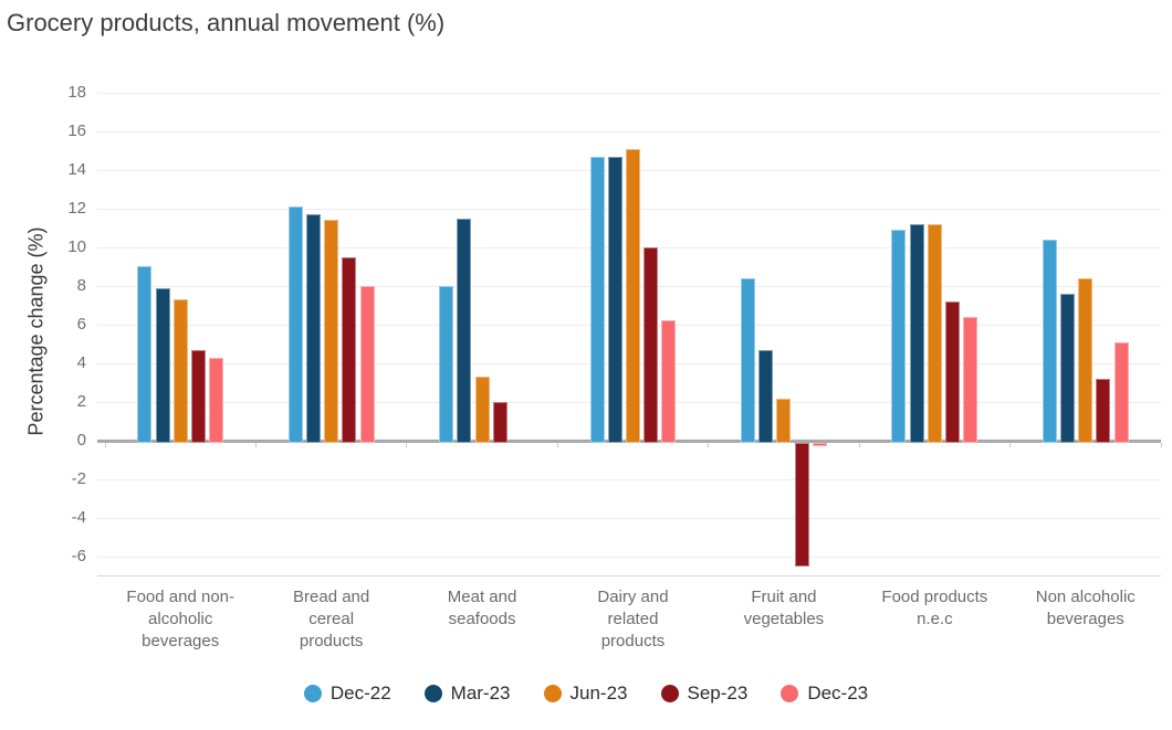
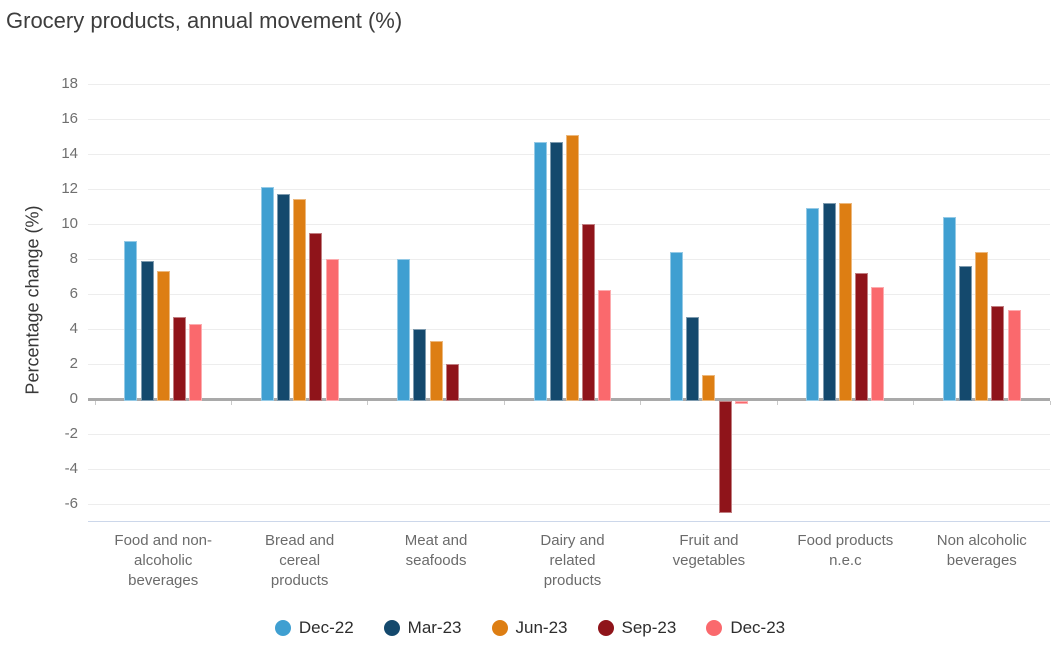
Mar-23/Meat and seafoods: 11.6 -> 4.1
Jun-23/Fruit and vegetables: 2.3 -> 1.5
Sep-23/Non alcoholic beverages: 3.3 -> 5.4
